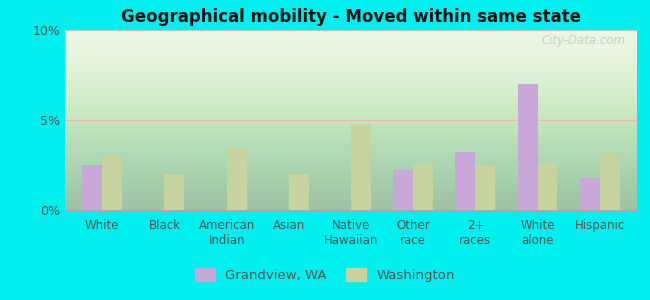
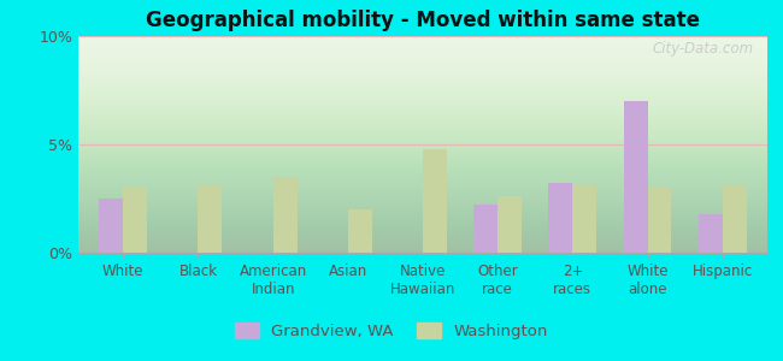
Washington/Black: 2.0% -> 3.1%
Washington/2+ races: 2.5% -> 3.1%
Washington/White alone: 2.6% -> 3.0%
